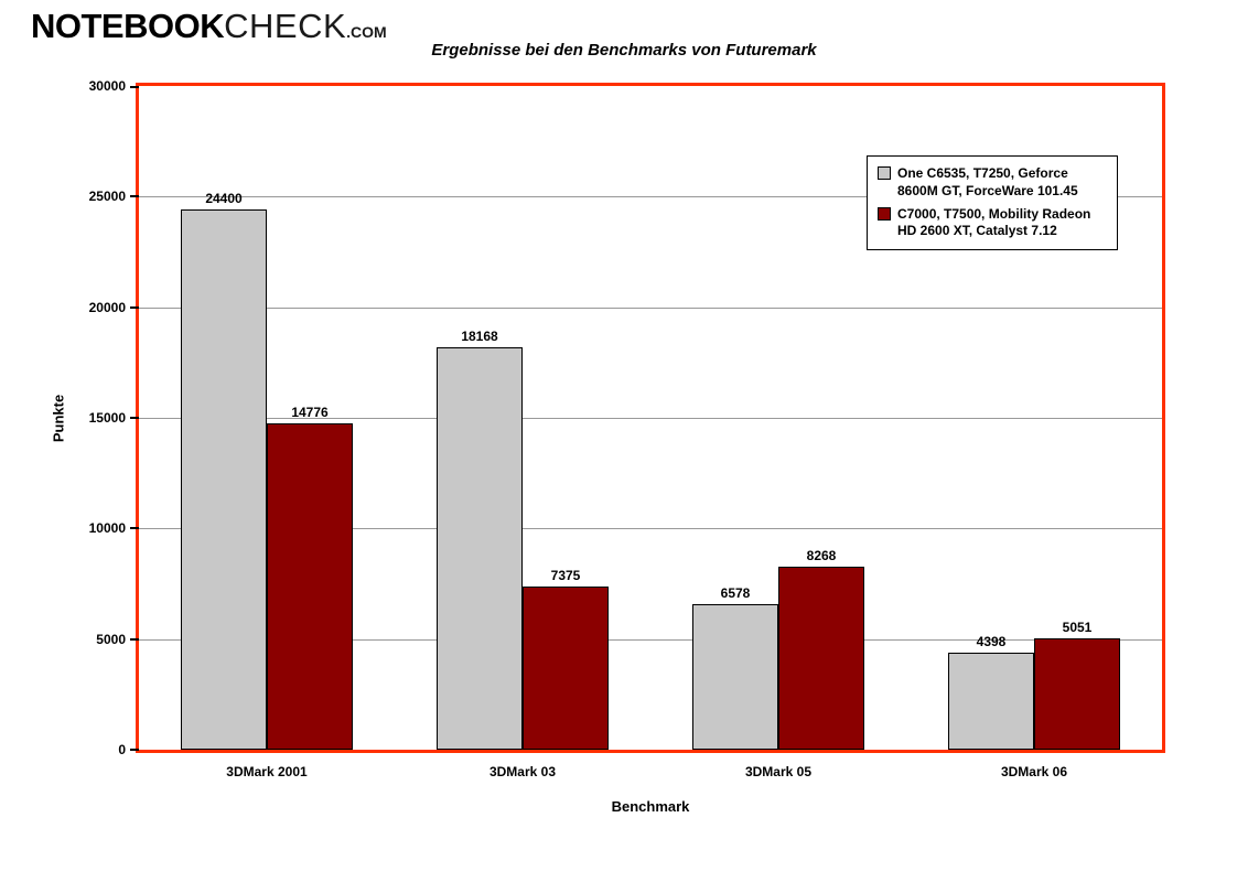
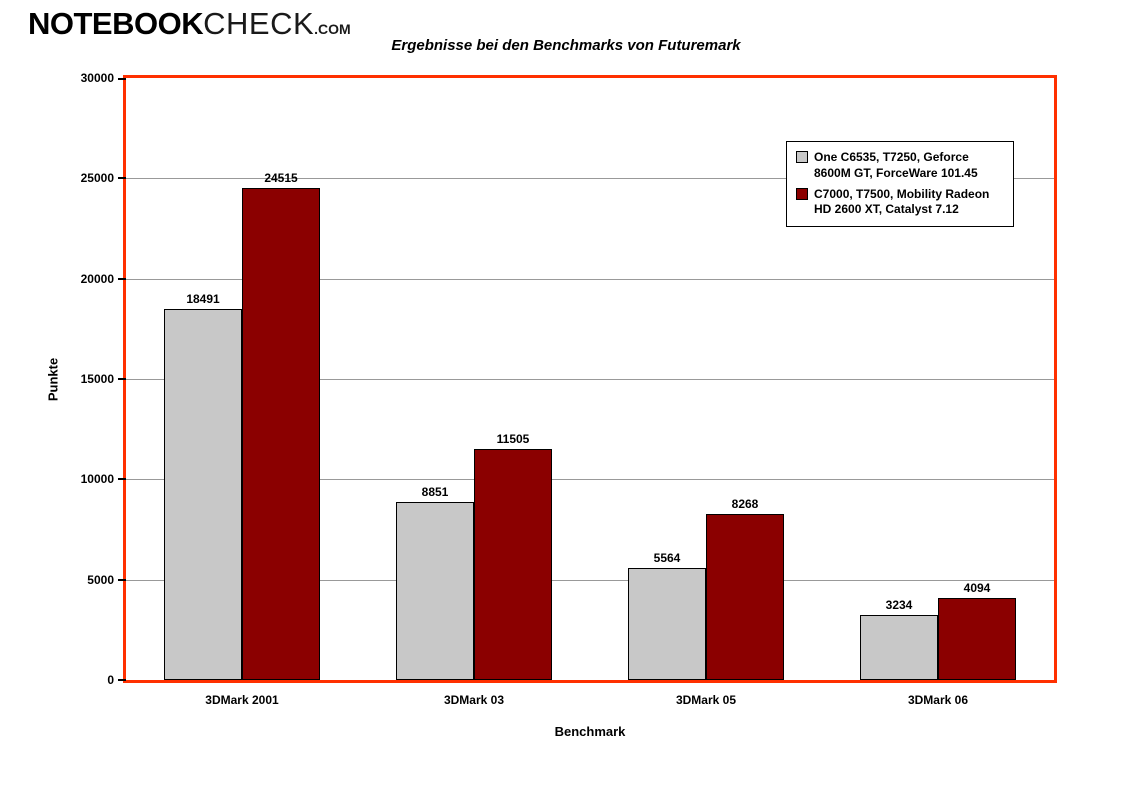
One C6535, T7250, Geforce 8600M GT, ForceWare 101.45/3DMark 2001: 24400 -> 18491
C7000, T7500, Mobility Radeon HD 2600 XT, Catalyst 7.12/3DMark 2001: 14776 -> 24515
One C6535, T7250, Geforce 8600M GT, ForceWare 101.45/3DMark 03: 18168 -> 8851
C7000, T7500, Mobility Radeon HD 2600 XT, Catalyst 7.12/3DMark 03: 7375 -> 11505
One C6535, T7250, Geforce 8600M GT, ForceWare 101.45/3DMark 05: 6578 -> 5564
One C6535, T7250, Geforce 8600M GT, ForceWare 101.45/3DMark 06: 4398 -> 3234
C7000, T7500, Mobility Radeon HD 2600 XT, Catalyst 7.12/3DMark 06: 5051 -> 4094
